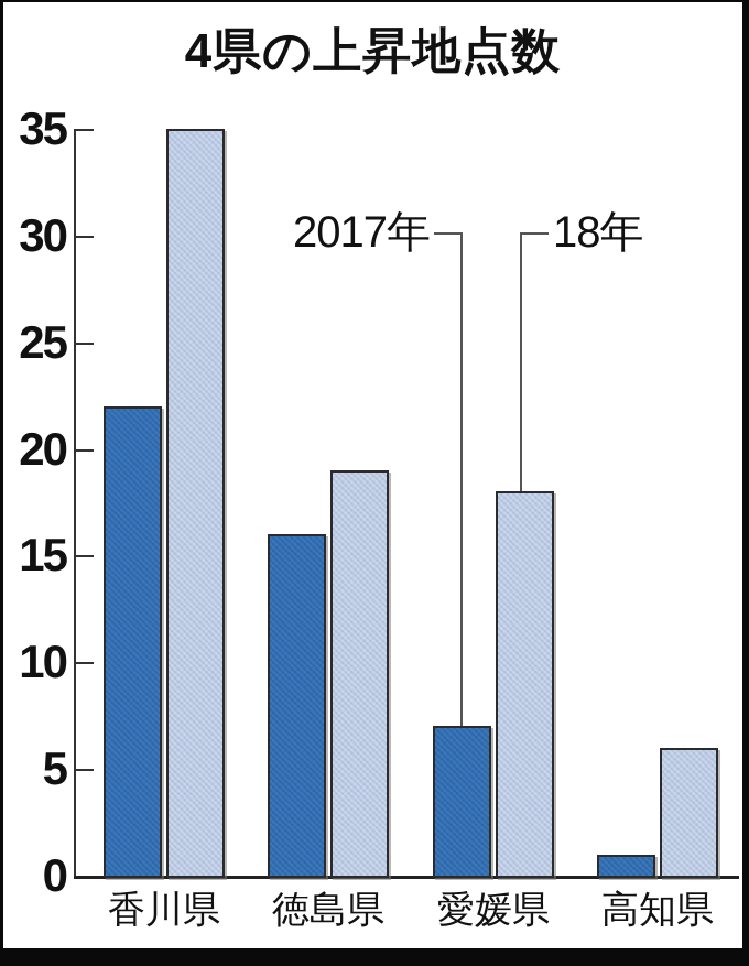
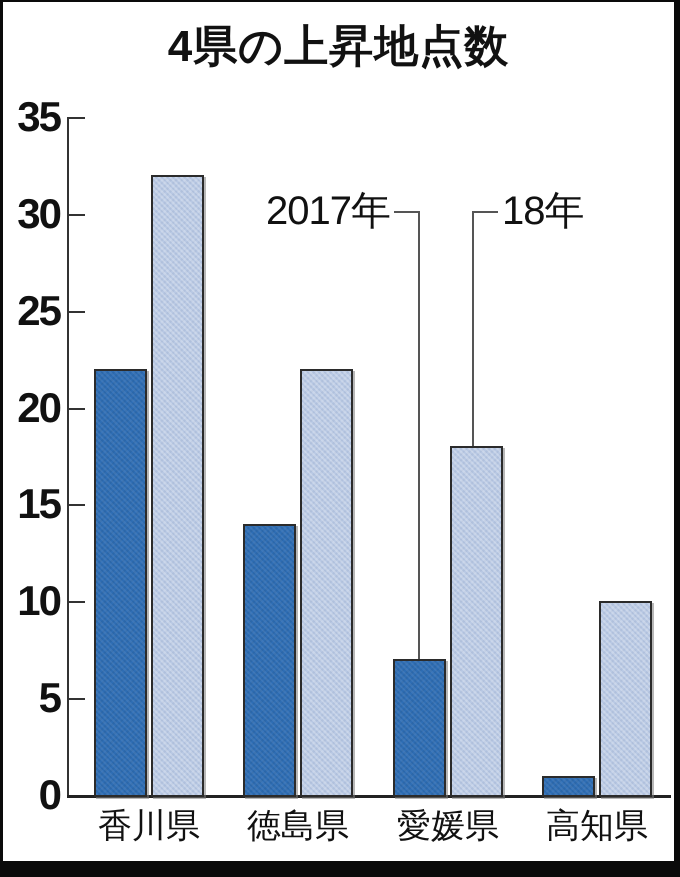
18年/香川県: 35 -> 32
2017年/徳島県: 16 -> 14
18年/徳島県: 19 -> 22
18年/高知県: 6 -> 10
